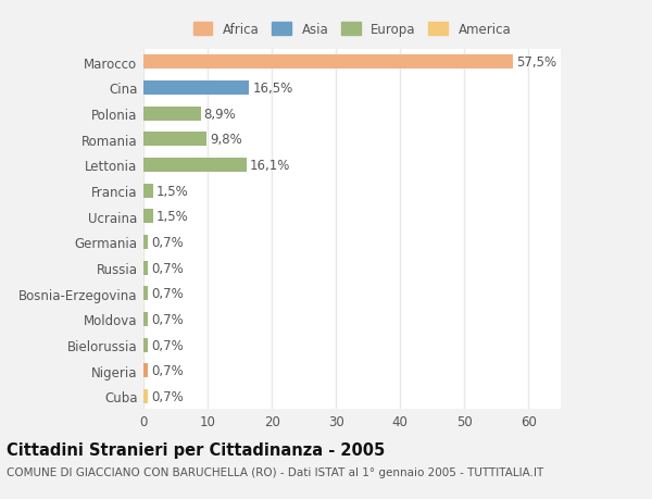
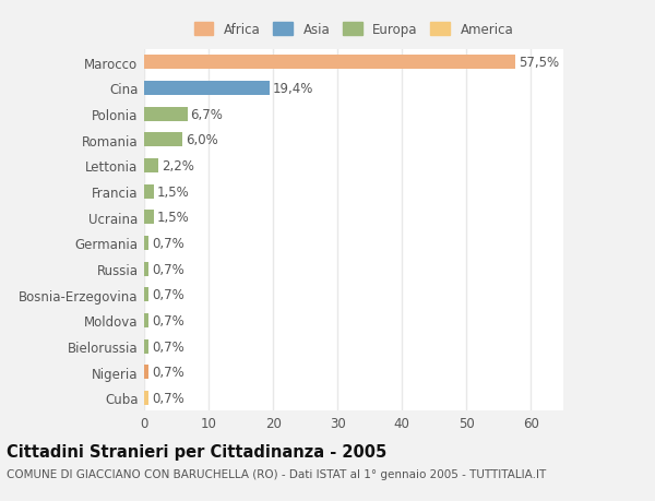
Cina: 16,5% -> 19,4%
Polonia: 8,9% -> 6,7%
Romania: 9,8% -> 6,0%
Lettonia: 16,1% -> 2,2%
